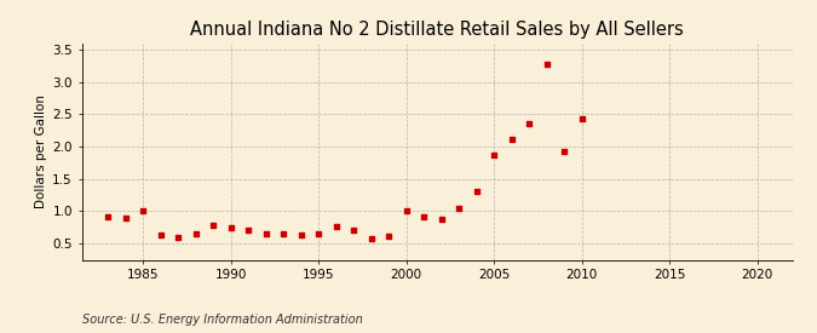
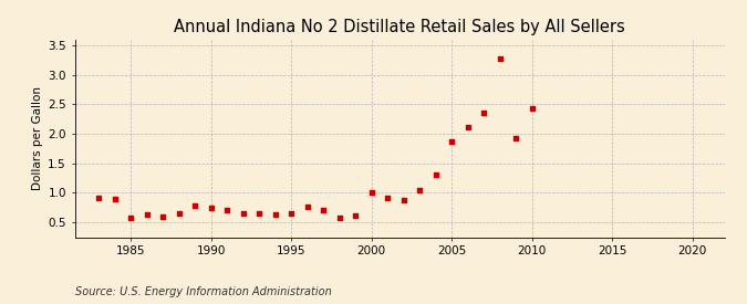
1985: 1.00 -> 0.57
